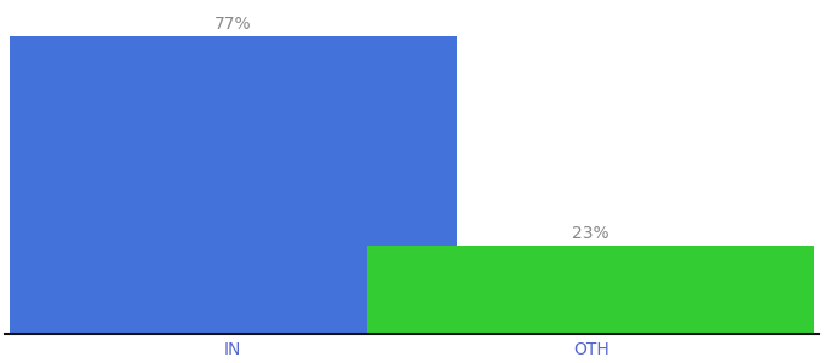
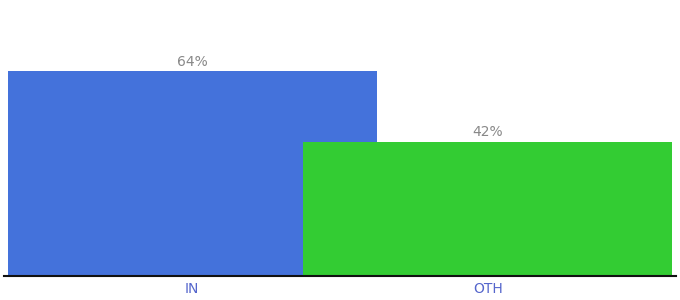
IN: 77% -> 64%
OTH: 23% -> 42%
